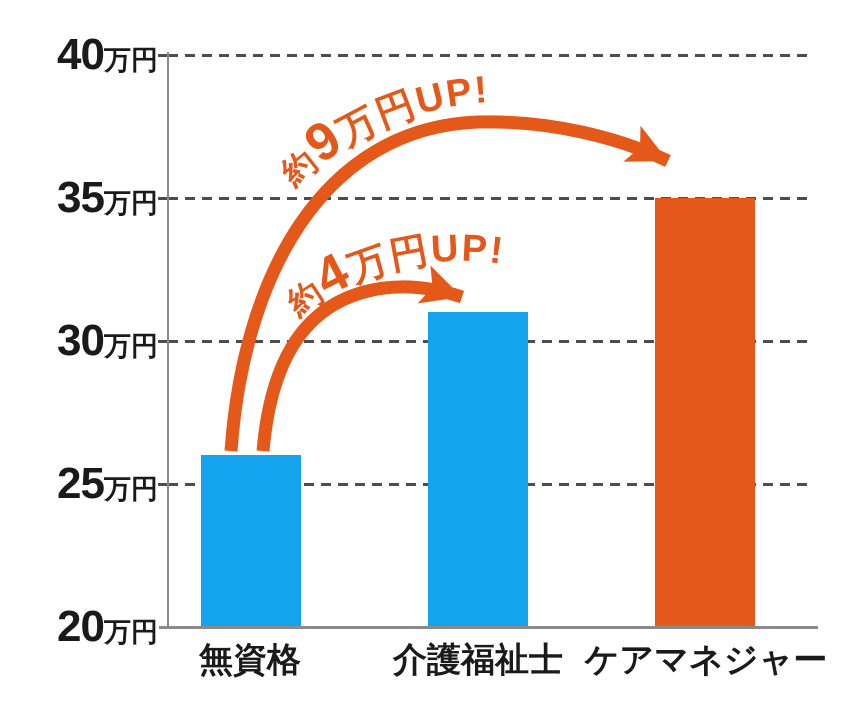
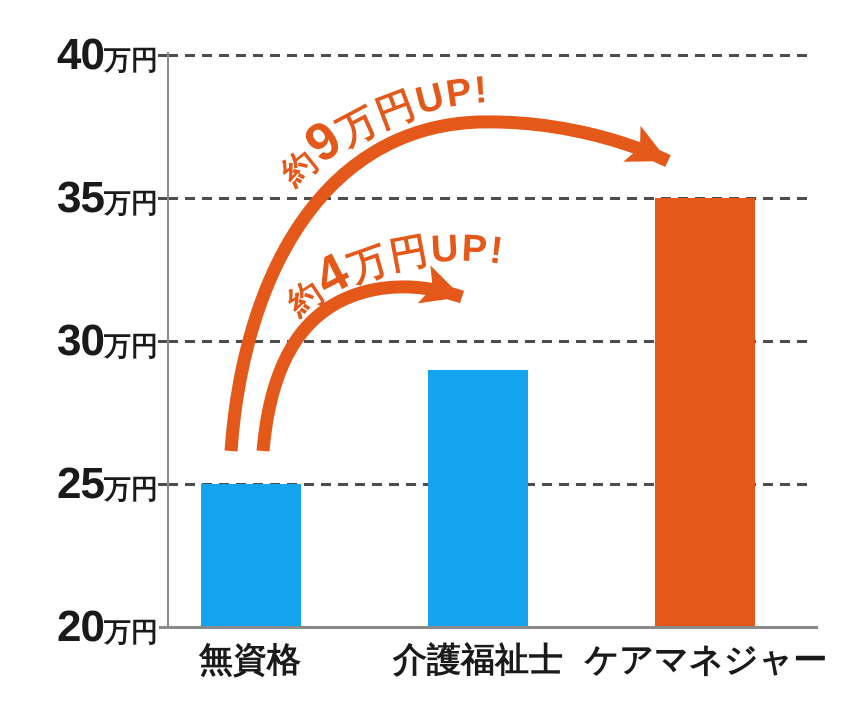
無資格: 26 -> 25
介護福祉士: 31 -> 29
